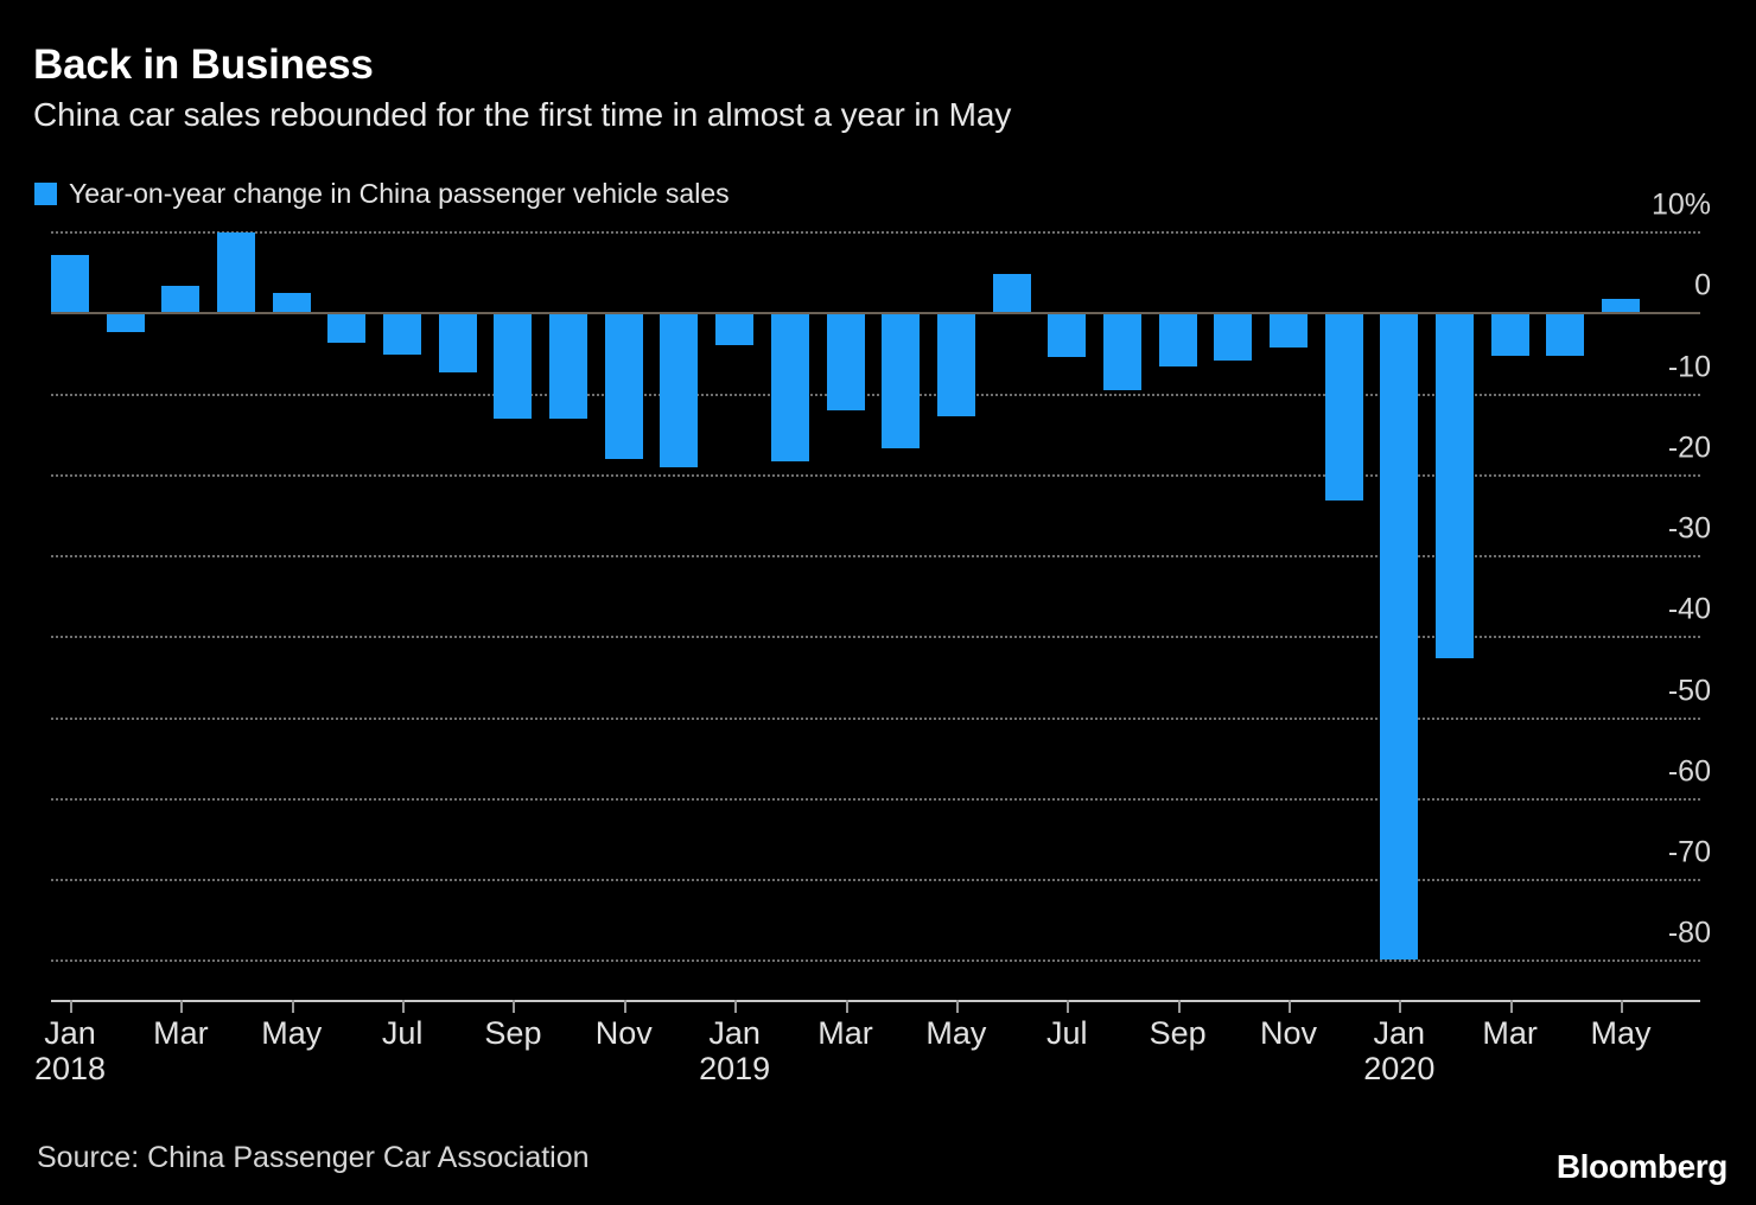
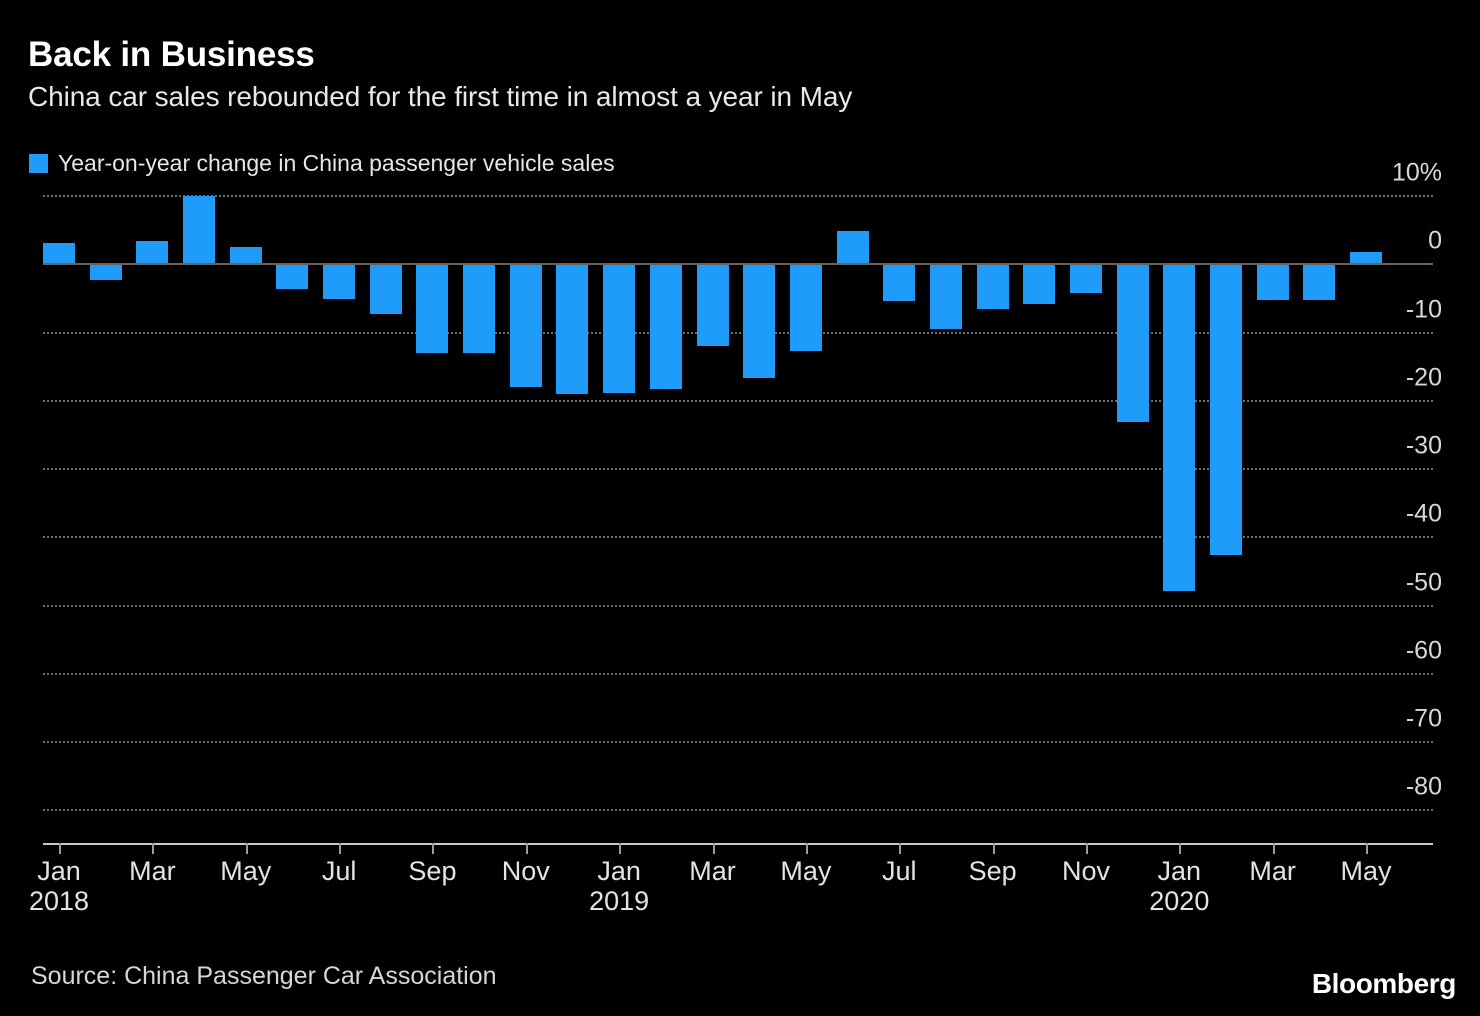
Jan 2018: 7% -> 3%
Jan 2019: -4% -> -19%
Jan 2020: -80% -> -48%
